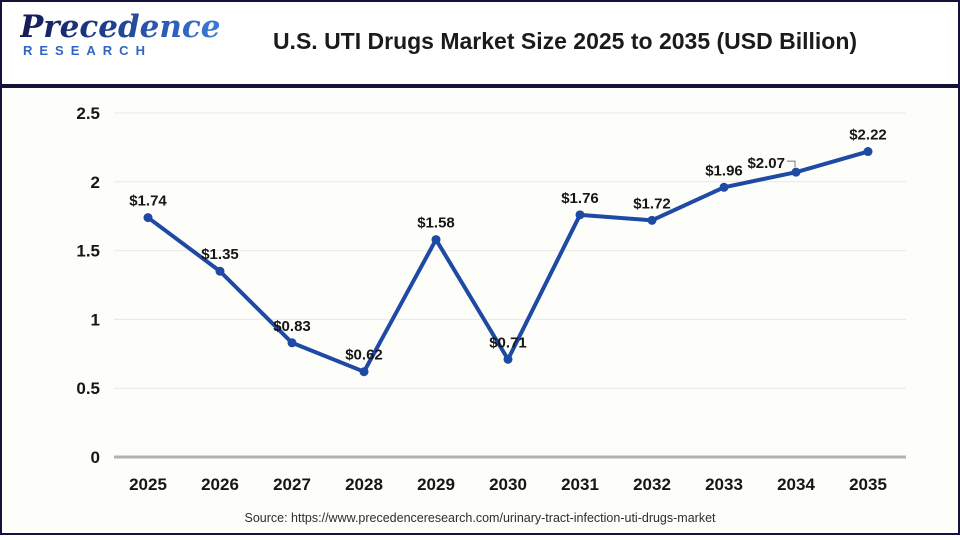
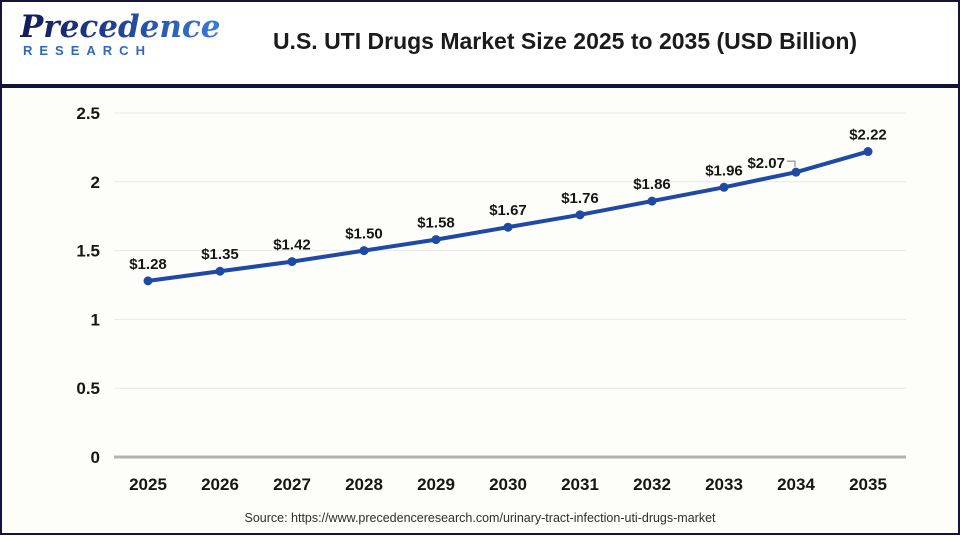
2025: $1.74 -> $1.28
2027: $0.83 -> $1.42
2028: $0.62 -> $1.50
2030: $0.71 -> $1.67
2032: $1.72 -> $1.86
